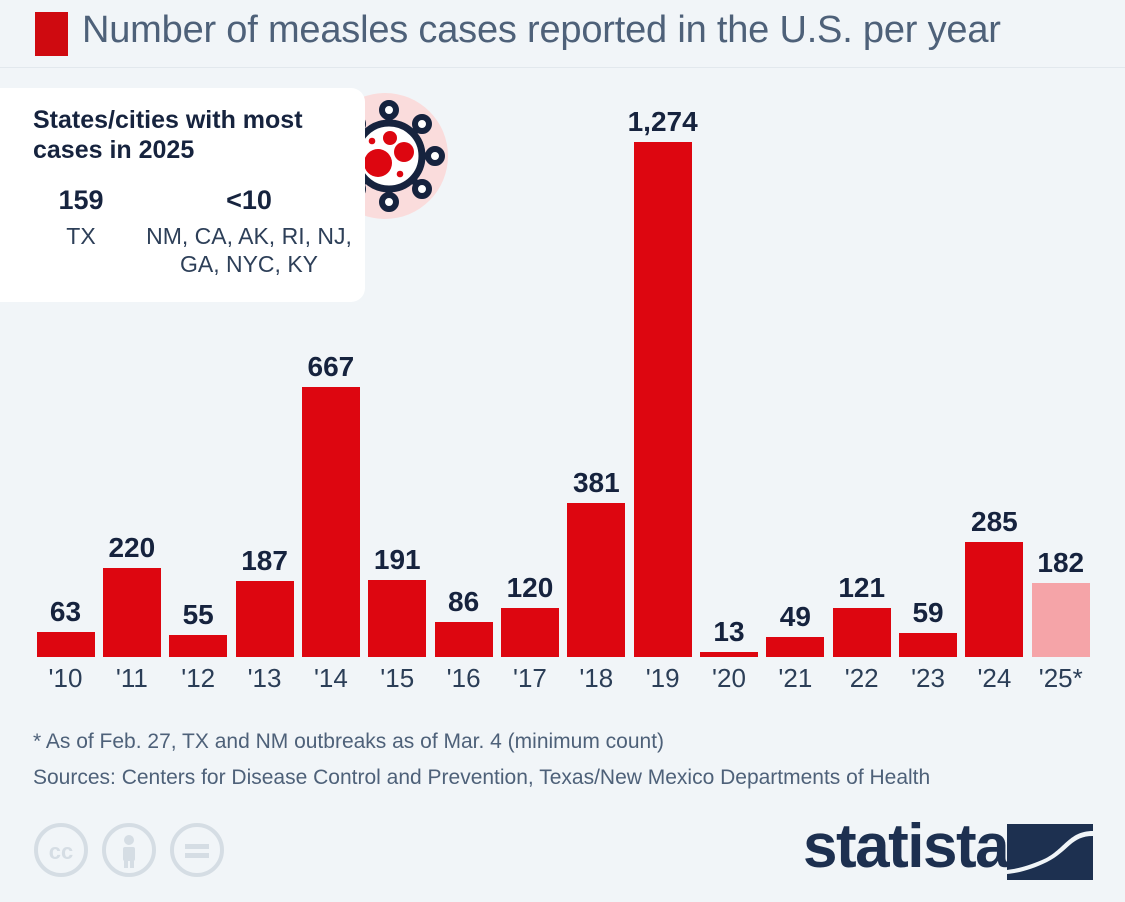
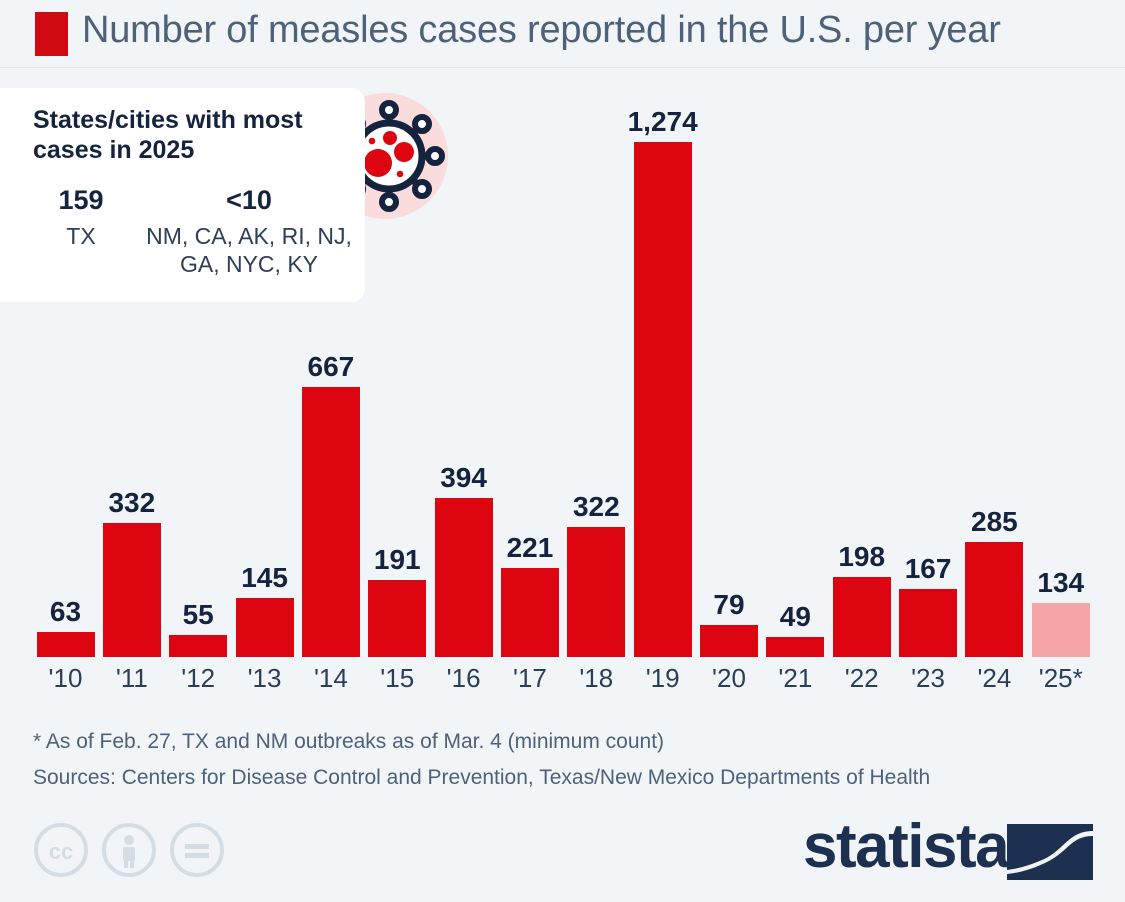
'11: 220 -> 332
'13: 187 -> 145
'16: 86 -> 394
'17: 120 -> 221
'18: 381 -> 322
'20: 13 -> 79
'22: 121 -> 198
'23: 59 -> 167
'25*: 182 -> 134
